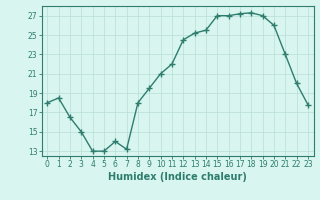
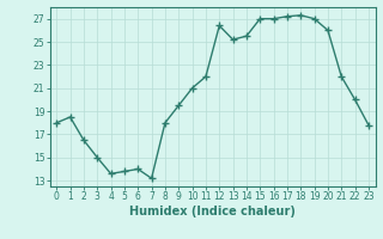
4: 13.0 -> 13.6
5: 13.0 -> 13.8
12: 24.5 -> 26.4
21: 23.0 -> 22.0
